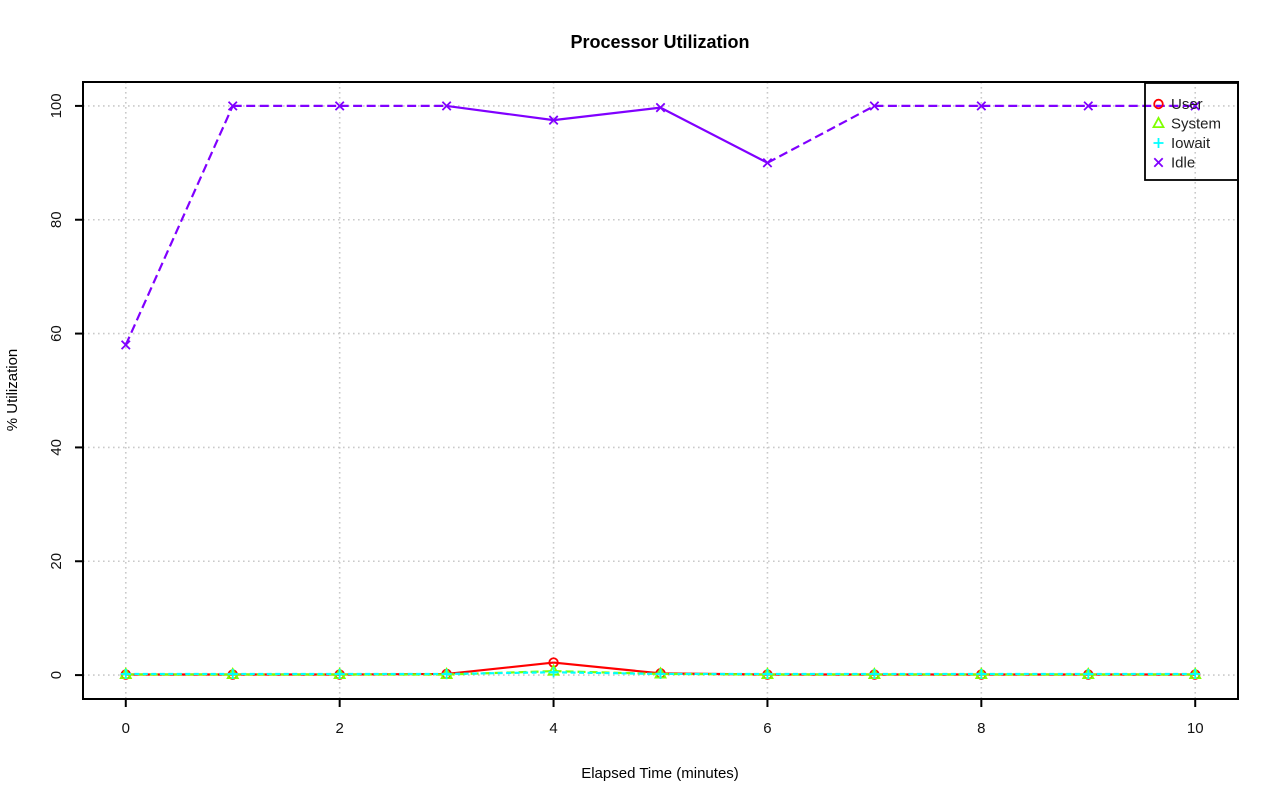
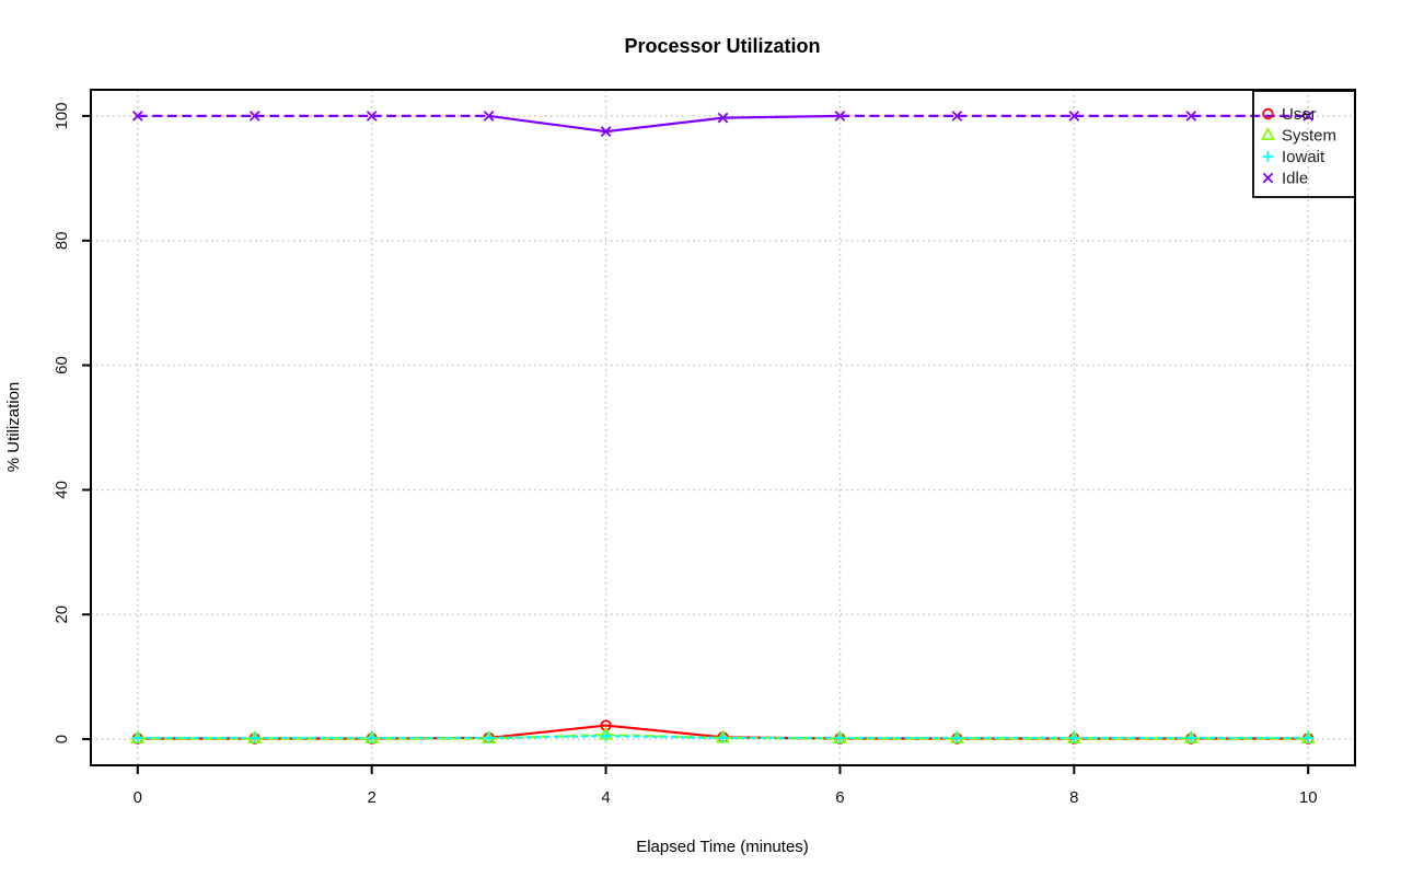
Idle/0: 58 -> 100
Idle/6: 90 -> 100
